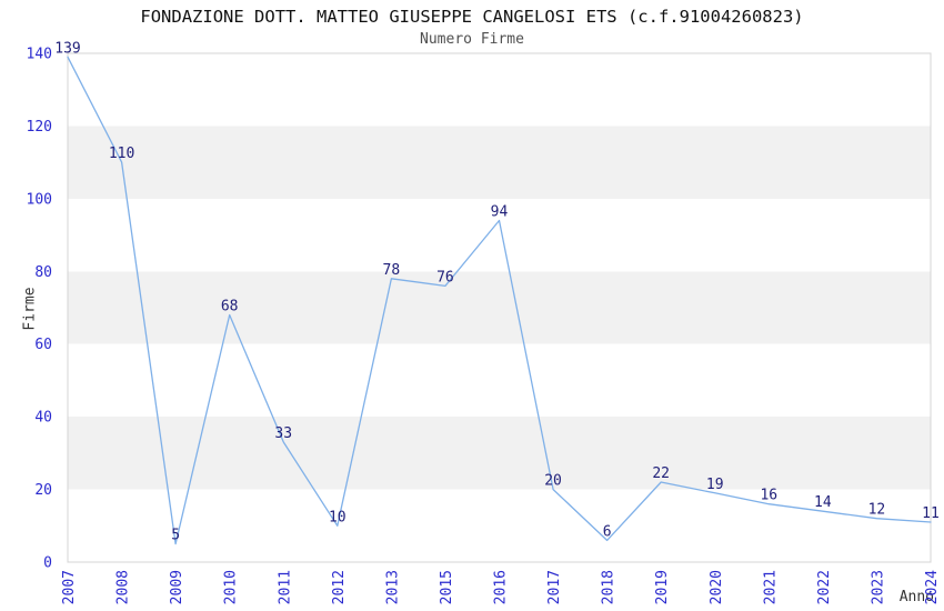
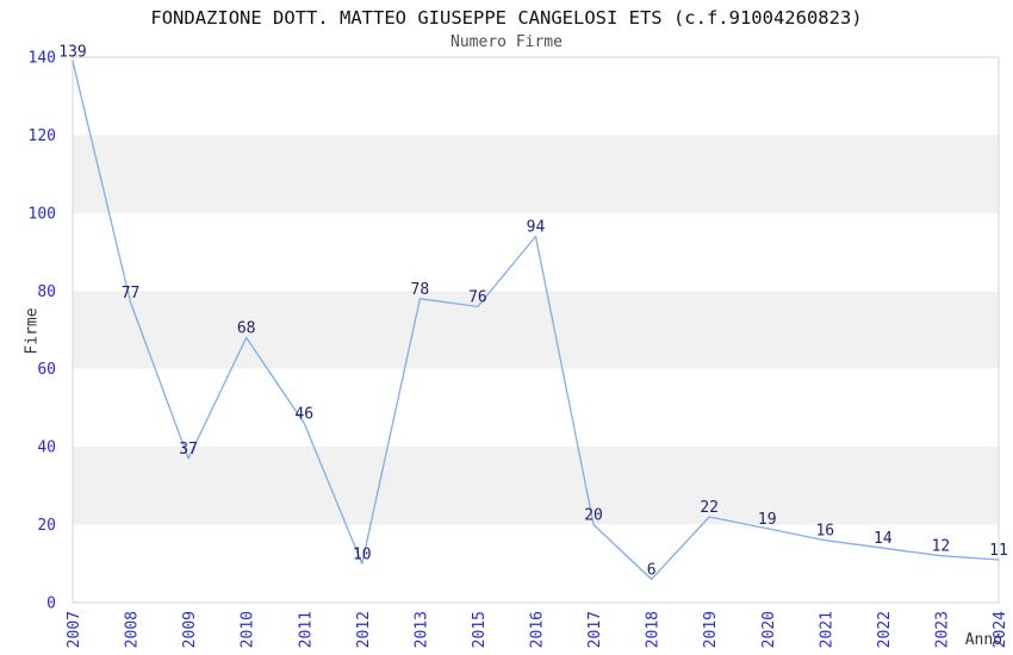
2008: 110 -> 77
2009: 5 -> 37
2011: 33 -> 46
